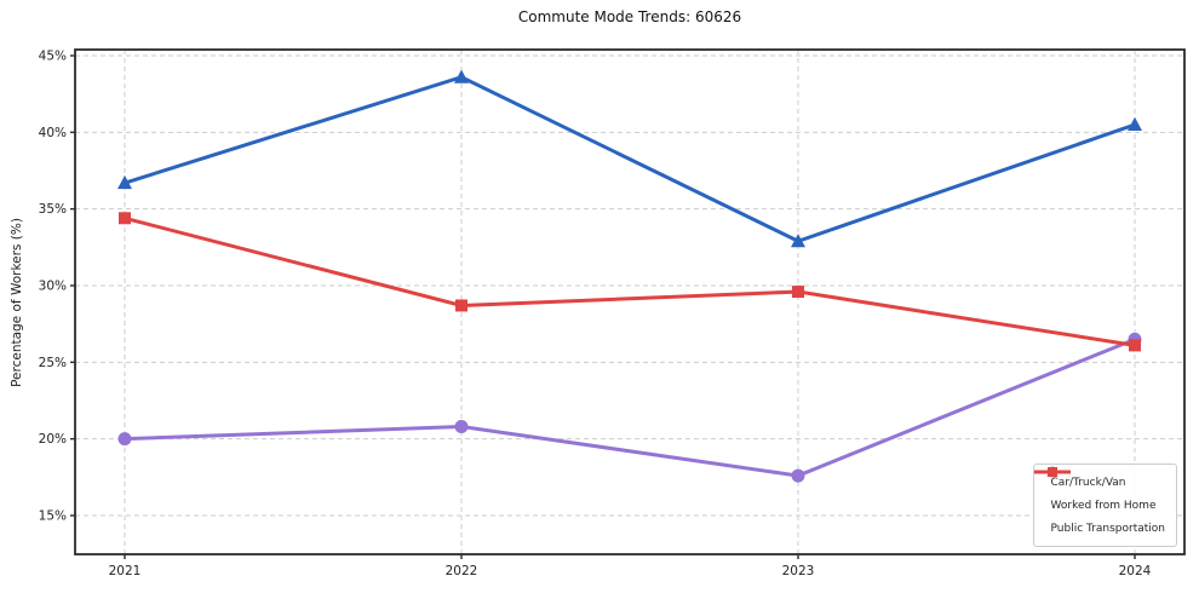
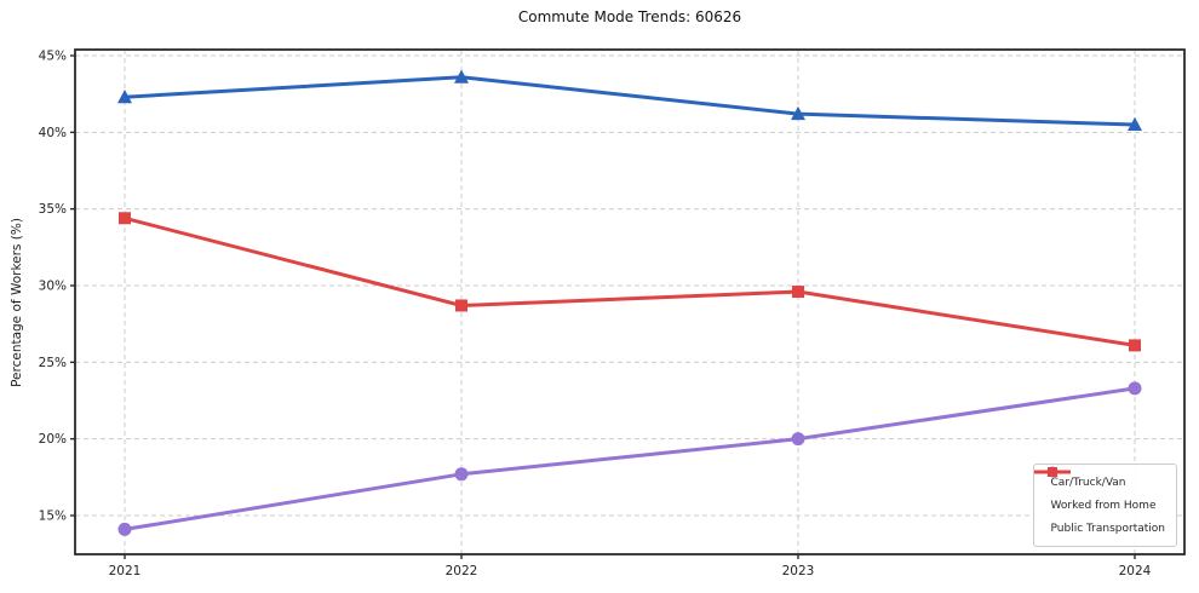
Car/Truck/Van/2021: 36.7% -> 42.3%
Worked from Home/2021: 20.0% -> 14.1%
Worked from Home/2022: 20.8% -> 17.7%
Car/Truck/Van/2023: 32.9% -> 41.2%
Worked from Home/2023: 17.6% -> 20.0%
Worked from Home/2024: 26.5% -> 23.3%
